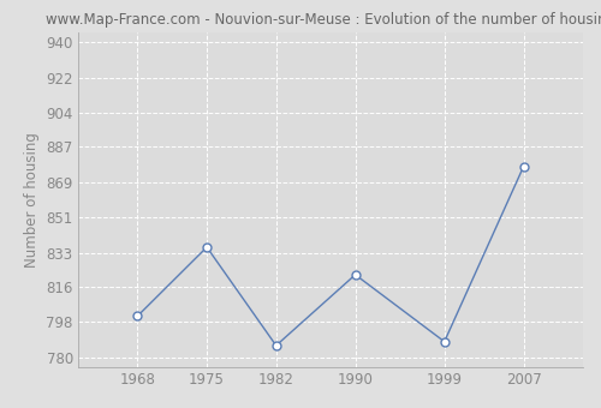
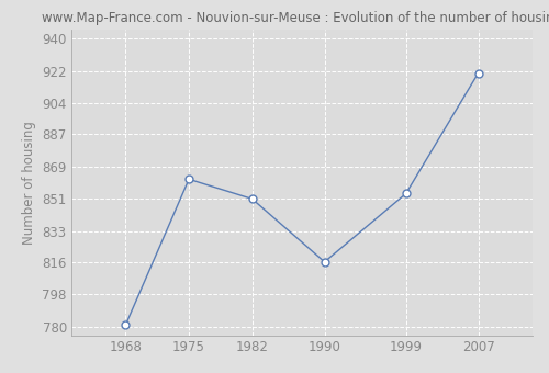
1968: 801 -> 781
1975: 836 -> 862
1982: 786 -> 851
1990: 822 -> 816
1999: 788 -> 854
2007: 877 -> 921
